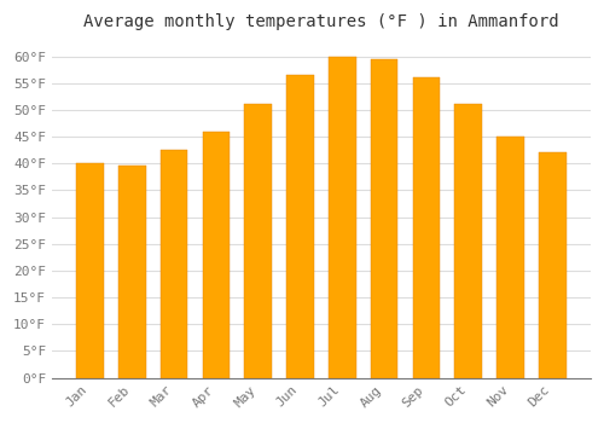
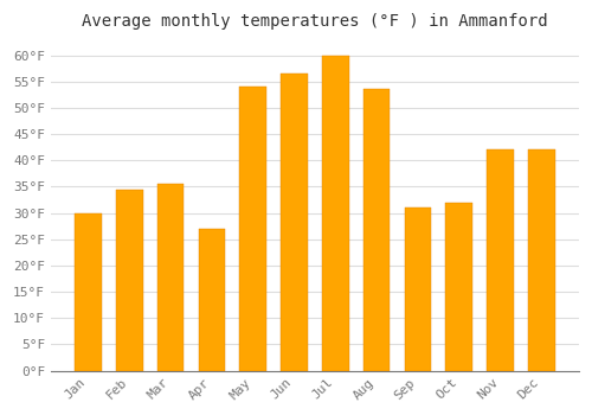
Jan: 40.0°F -> 30.0°F
Feb: 39.5°F -> 34.5°F
Mar: 42.5°F -> 35.5°F
Apr: 46.0°F -> 27.0°F
May: 51.0°F -> 54.0°F
Aug: 59.5°F -> 53.5°F
Sep: 56.0°F -> 31.0°F
Oct: 51.0°F -> 32.0°F
Nov: 45.0°F -> 42.0°F
